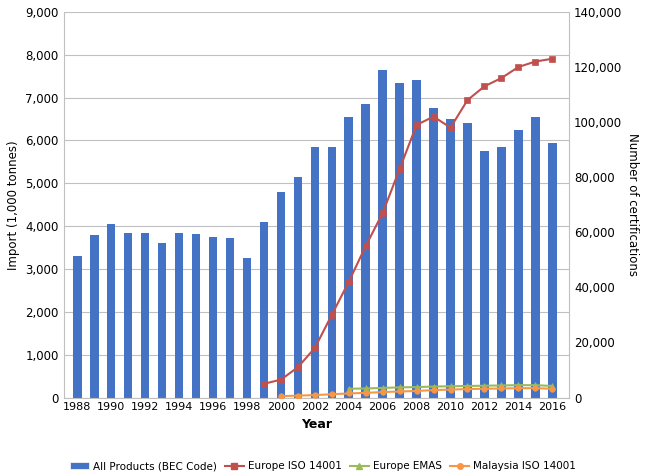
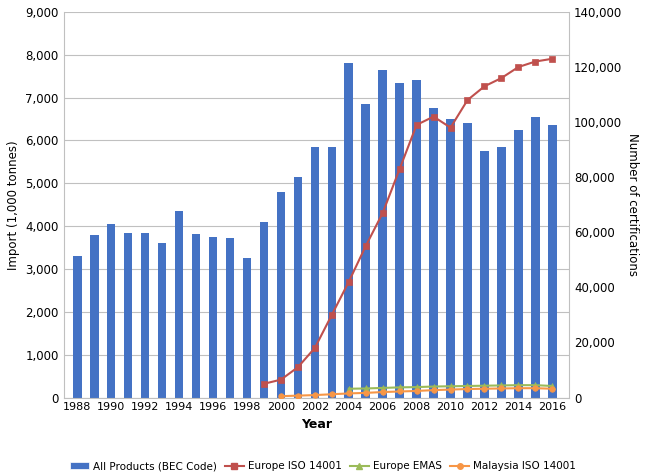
All Products (BEC Code)/1994: 3,850 -> 4,350
All Products (BEC Code)/2004: 6,550 -> 7,800
All Products (BEC Code)/2016: 5,950 -> 6,350
